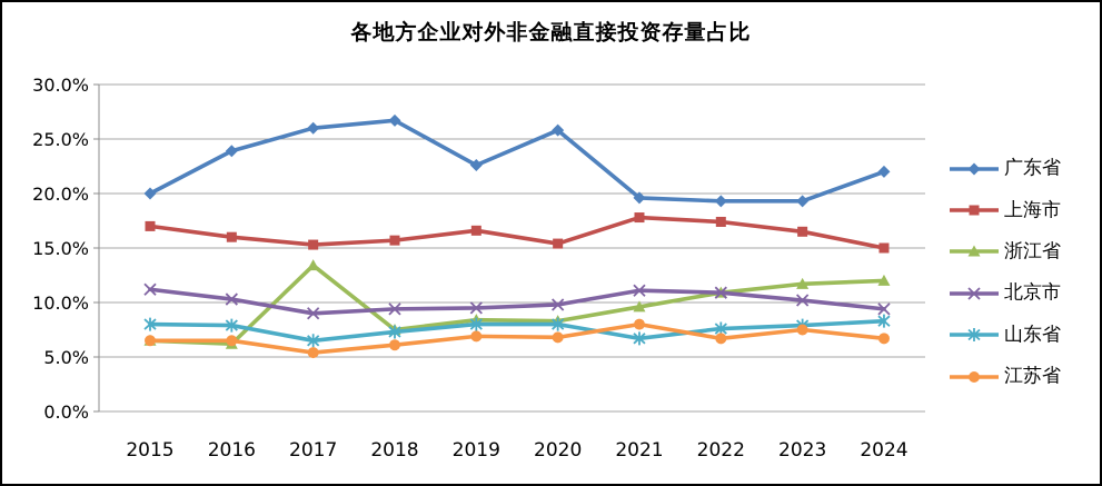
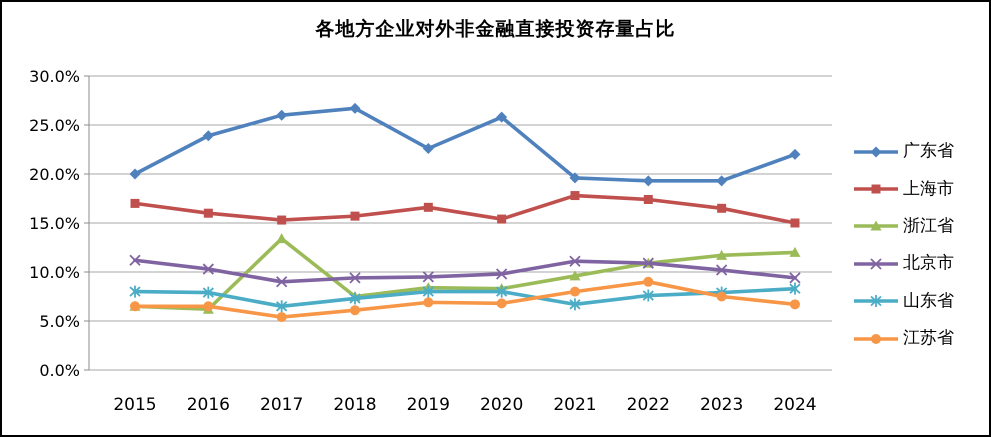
江苏省/2022: 7% -> 9%
